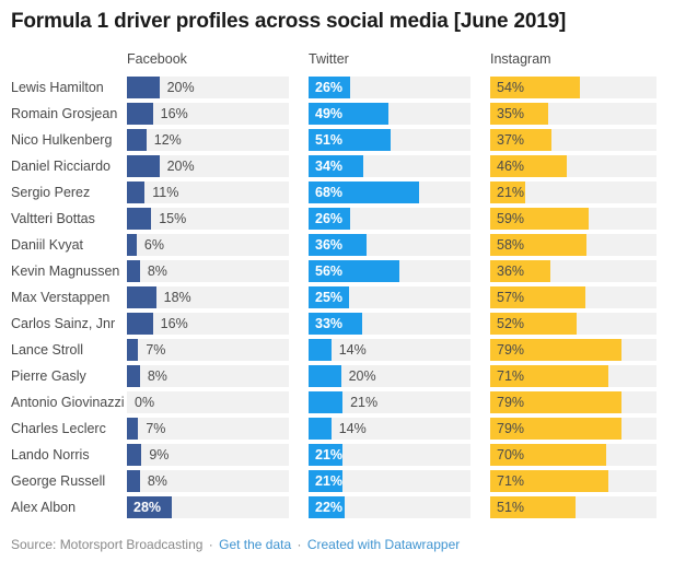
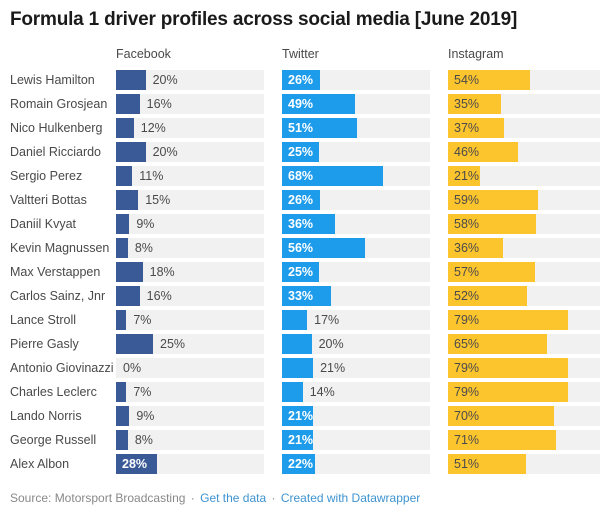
Twitter/Daniel Ricciardo: 34% -> 25%
Facebook/Daniil Kvyat: 6% -> 9%
Twitter/Lance Stroll: 14% -> 17%
Facebook/Pierre Gasly: 8% -> 25%
Instagram/Pierre Gasly: 71% -> 65%
